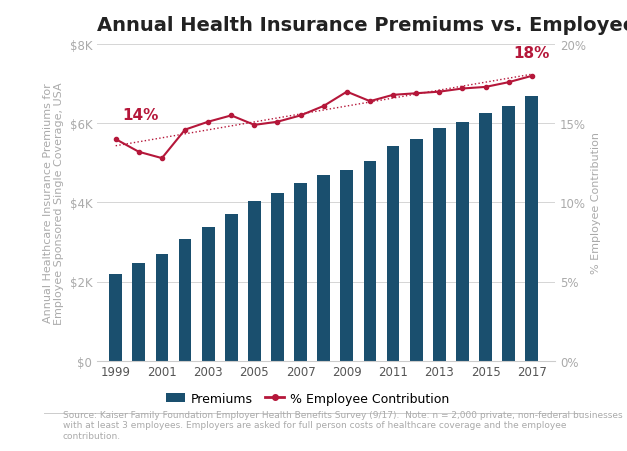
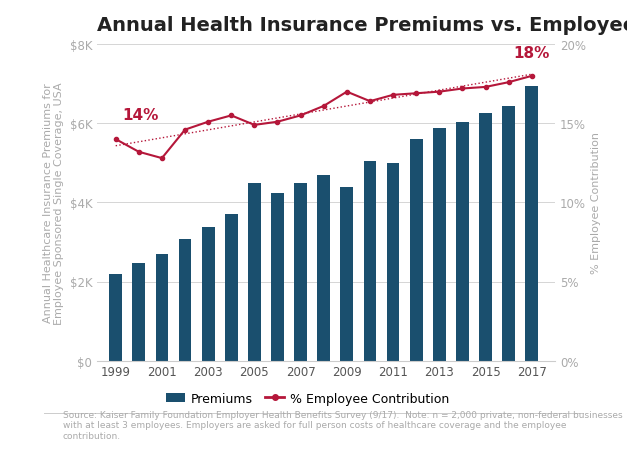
Premiums/2005: $4.02K -> $4.50K
Premiums/2009: $4.82K -> $4.40K
Premiums/2011: $5.43K -> $5.00K
Premiums/2017: $6.69K -> $6.95K
